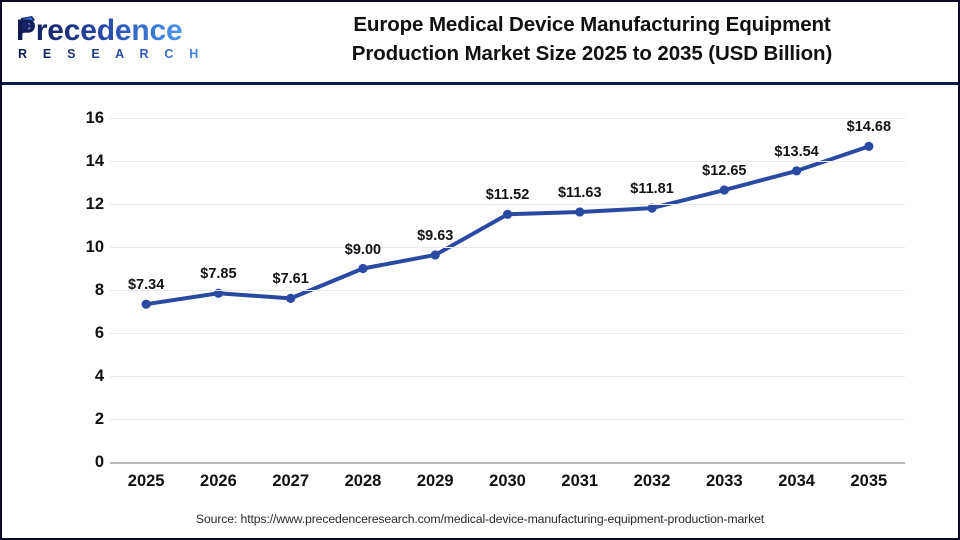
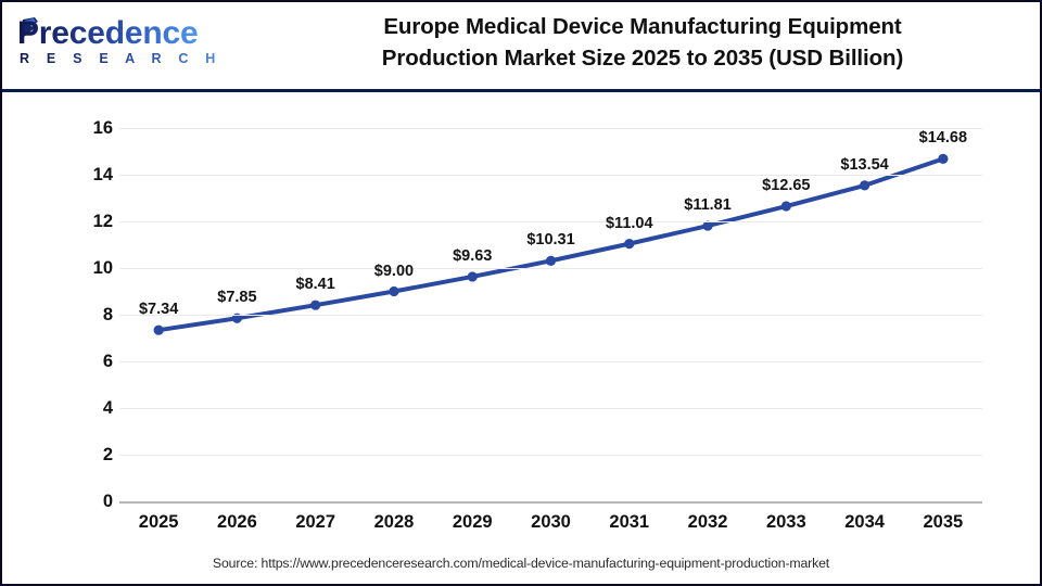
2027: $7.61 -> $8.41
2030: $11.52 -> $10.31
2031: $11.63 -> $11.04
